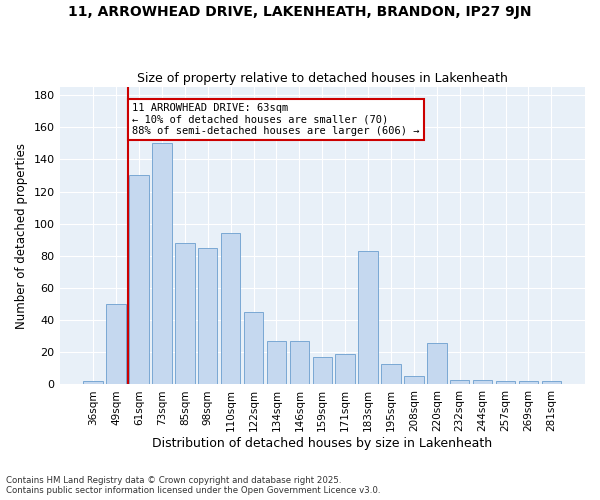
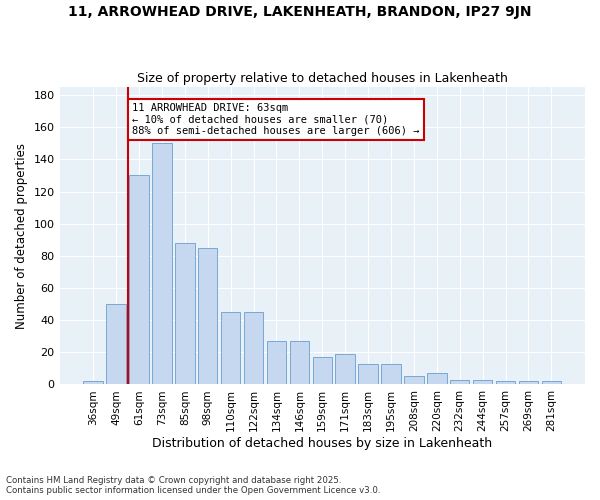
110sqm: 94 -> 45
183sqm: 83 -> 13
220sqm: 26 -> 7
